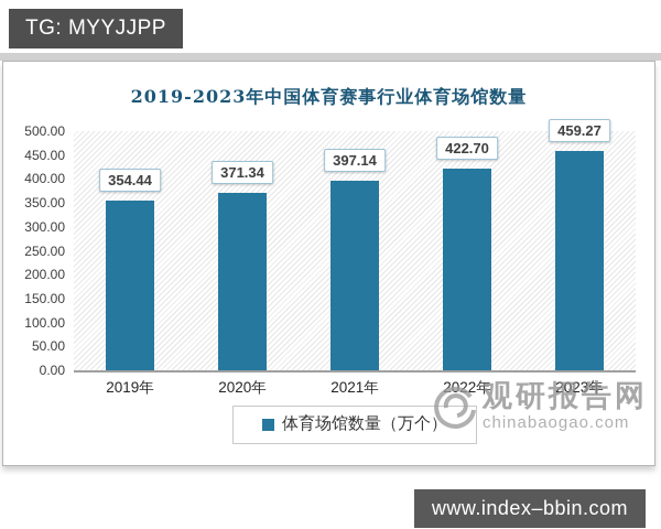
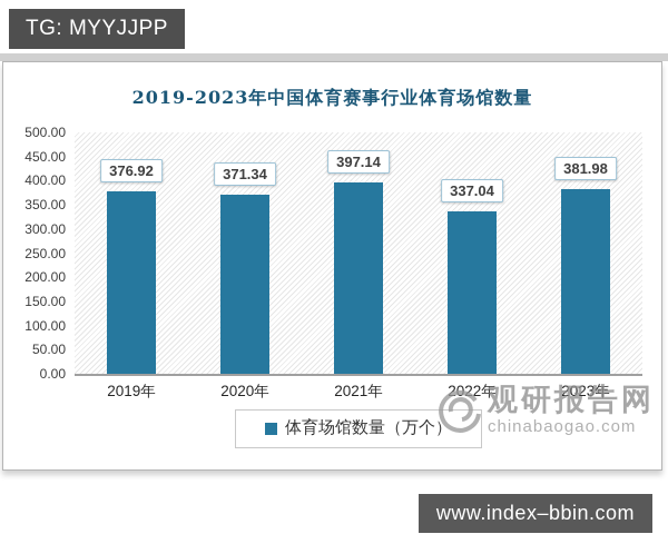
2019年: 354.44 -> 376.92
2022年: 422.70 -> 337.04
2023年: 459.27 -> 381.98
